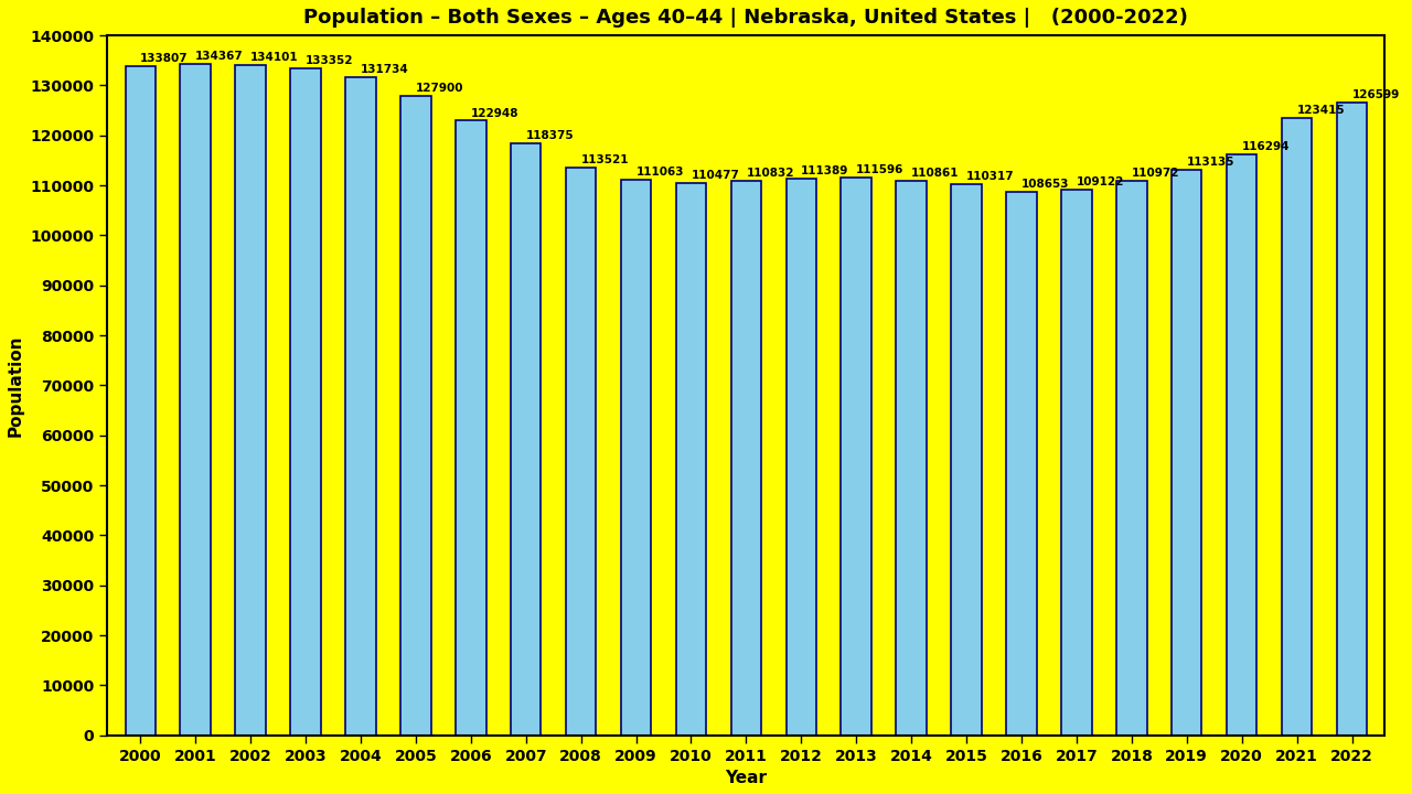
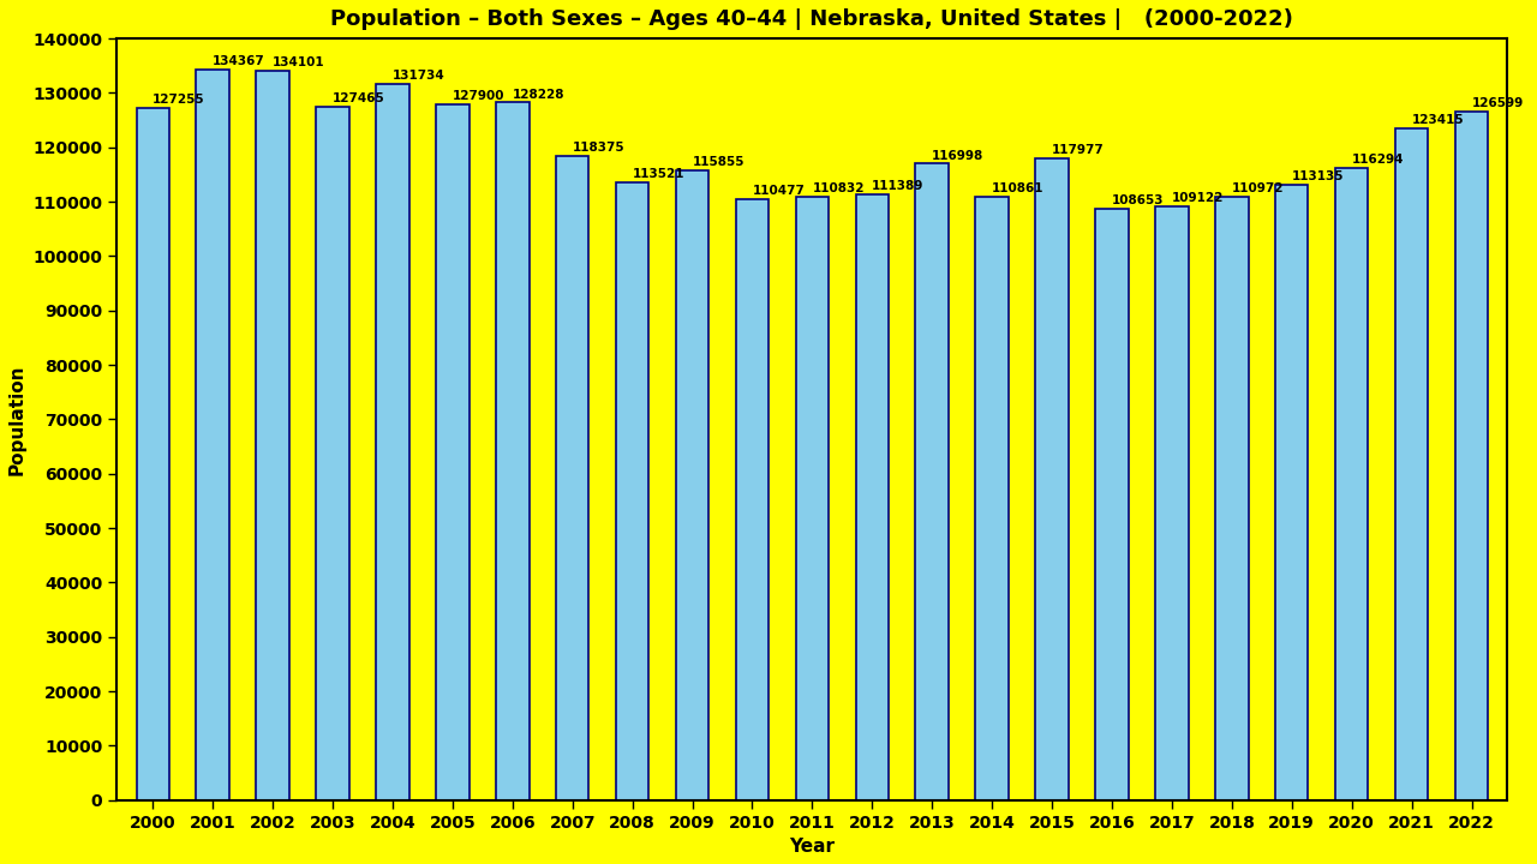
2000: 133807 -> 127255
2003: 133352 -> 127465
2006: 122948 -> 128228
2009: 111063 -> 115855
2013: 111596 -> 116998
2015: 110317 -> 117977
